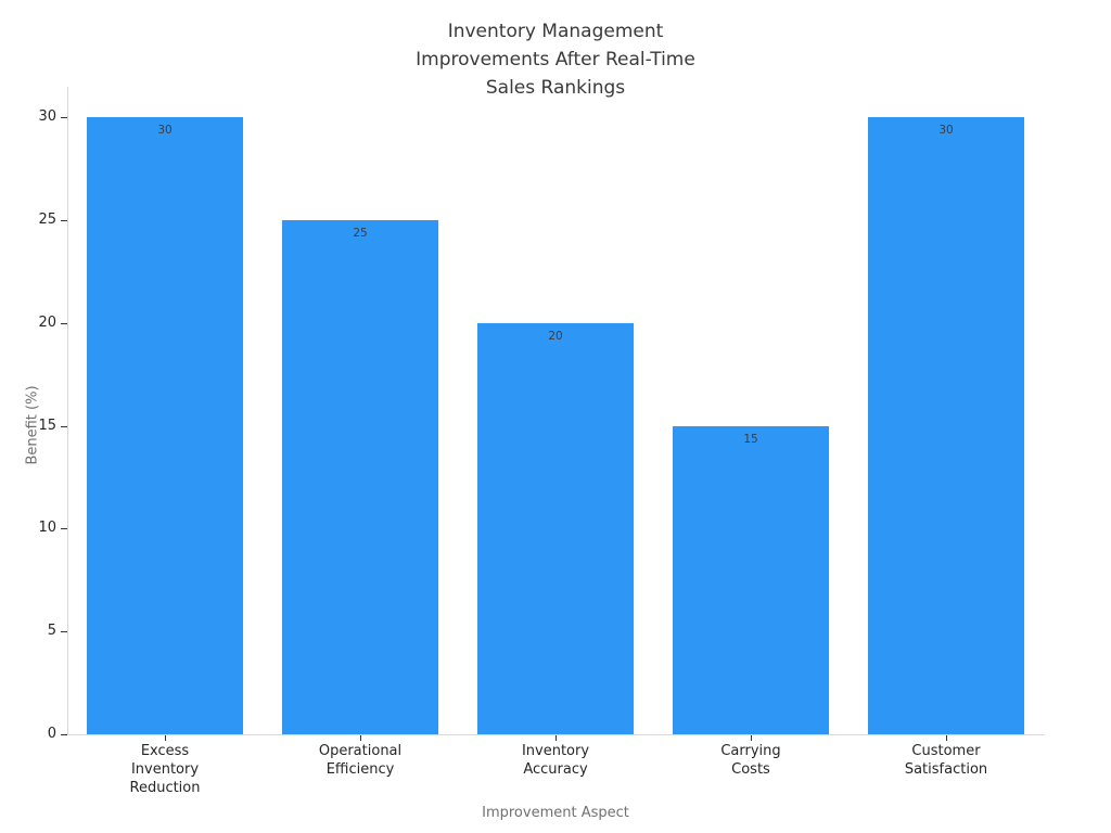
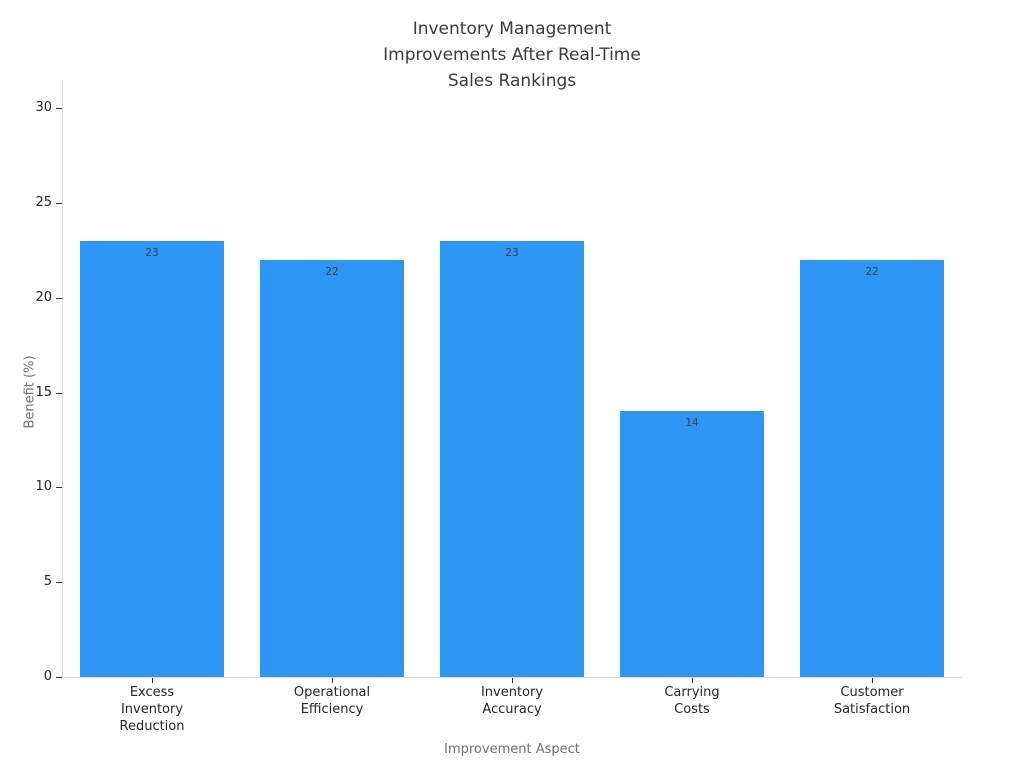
Excess Inventory Reduction: 30 -> 23
Operational Efficiency: 25 -> 22
Inventory Accuracy: 20 -> 23
Carrying Costs: 15 -> 14
Customer Satisfaction: 30 -> 22
